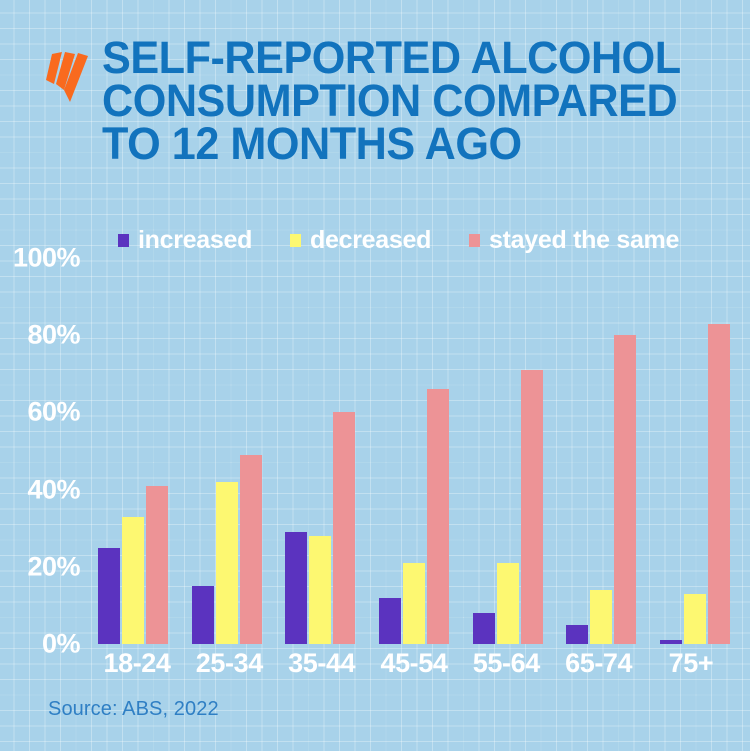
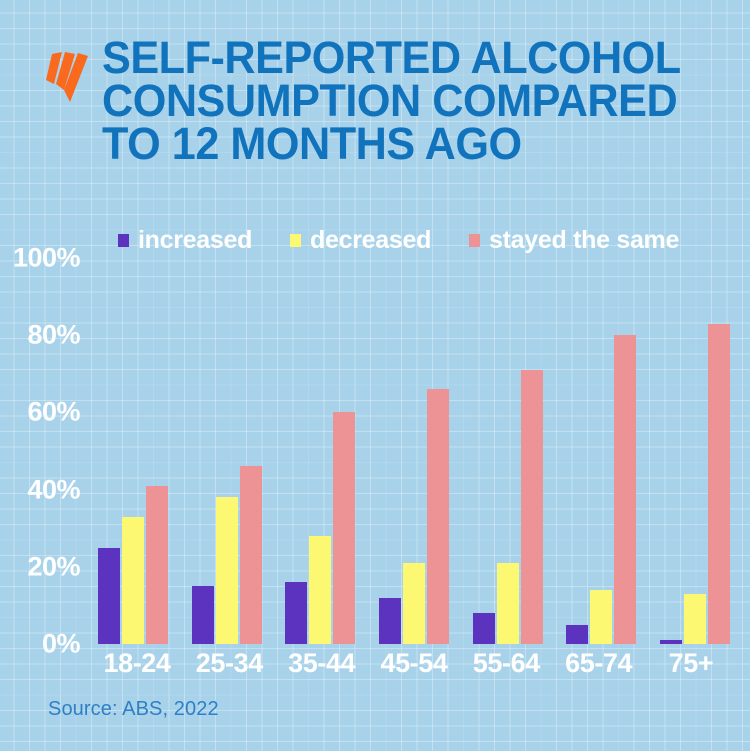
decreased/25-34: 42% -> 38%
stayed the same/25-34: 49% -> 46%
increased/35-44: 29% -> 16%
